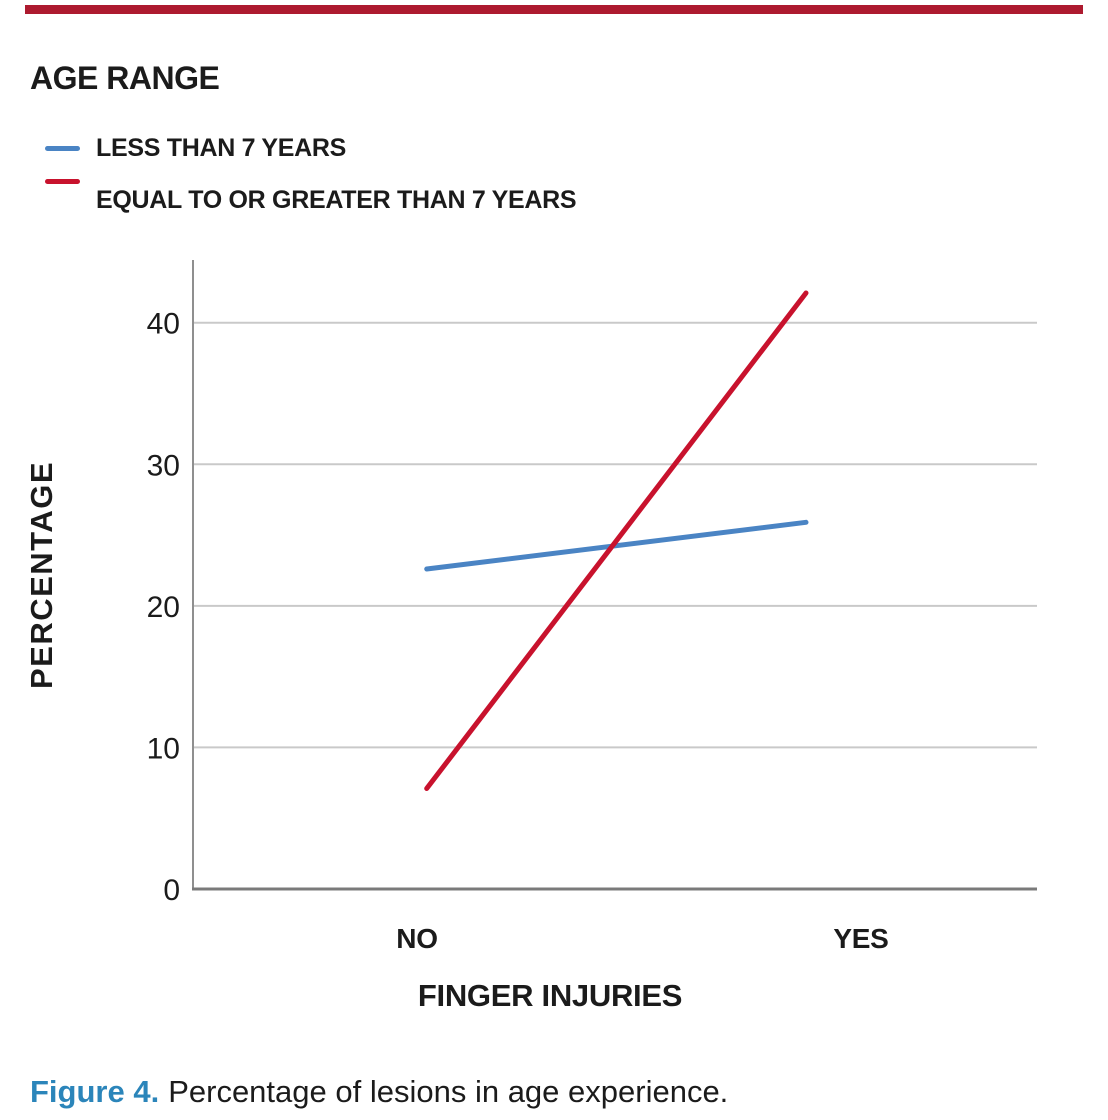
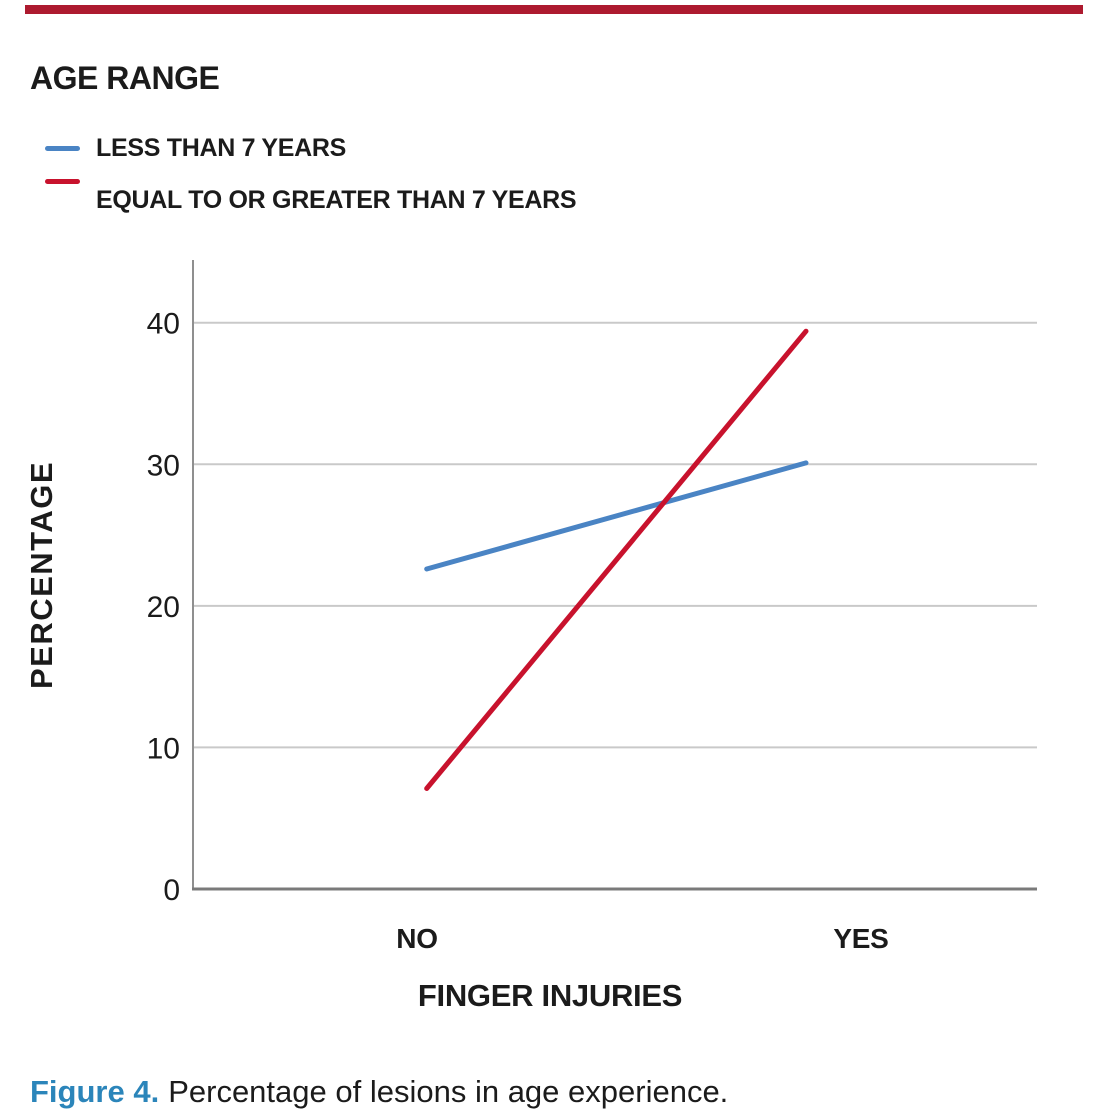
LESS THAN 7 YEARS/YES: 25.9 -> 30.1
EQUAL TO OR GREATER THAN 7 YEARS/YES: 42.1 -> 39.4
